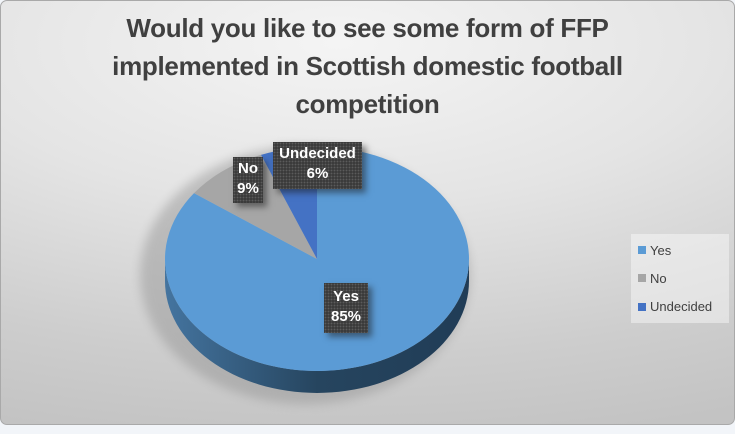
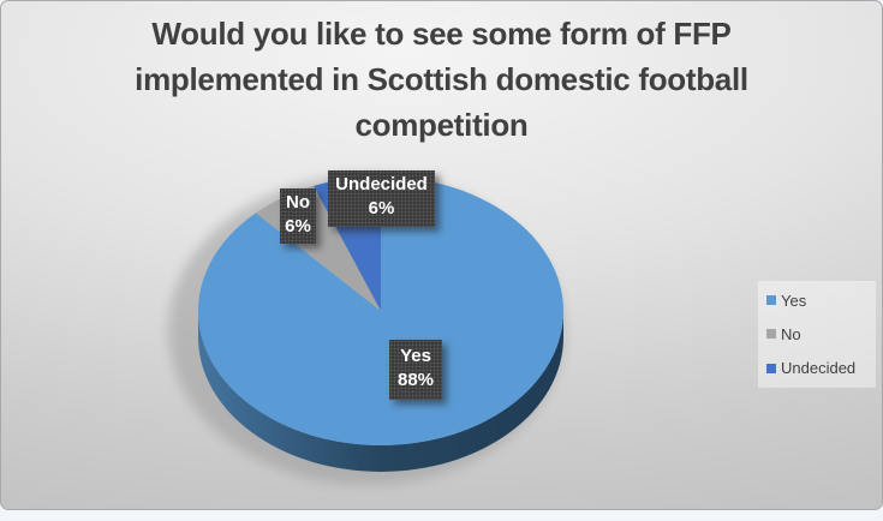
Yes: 85% -> 88%
No: 9% -> 6%
